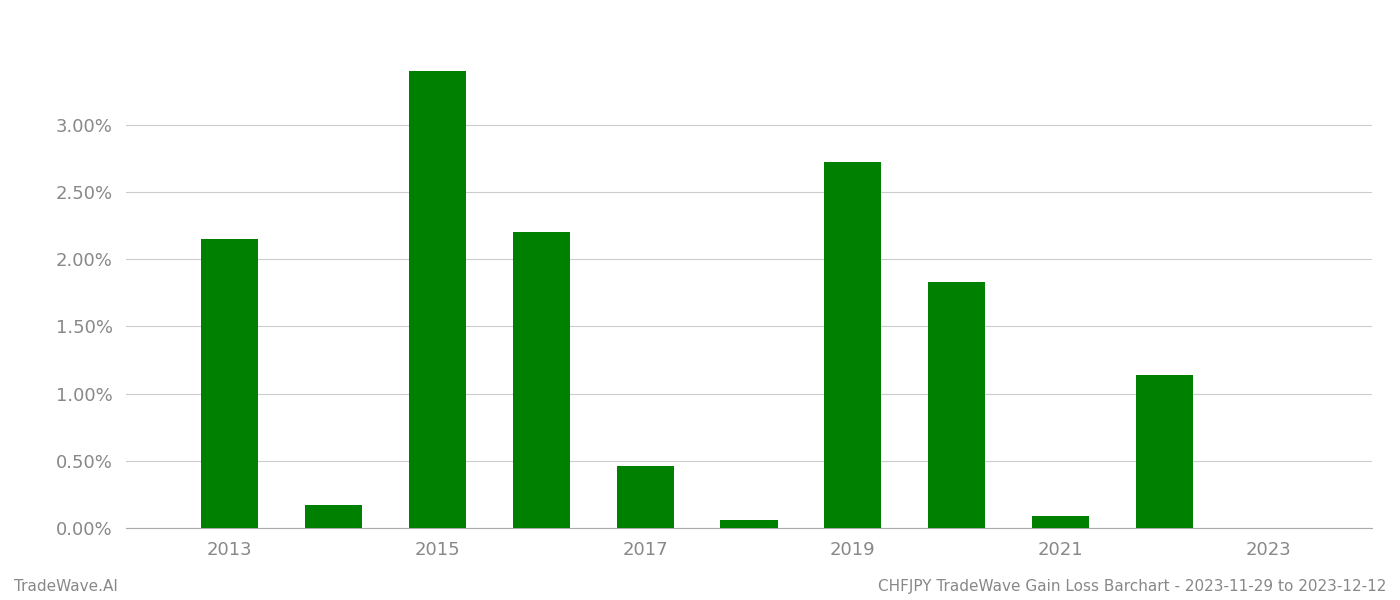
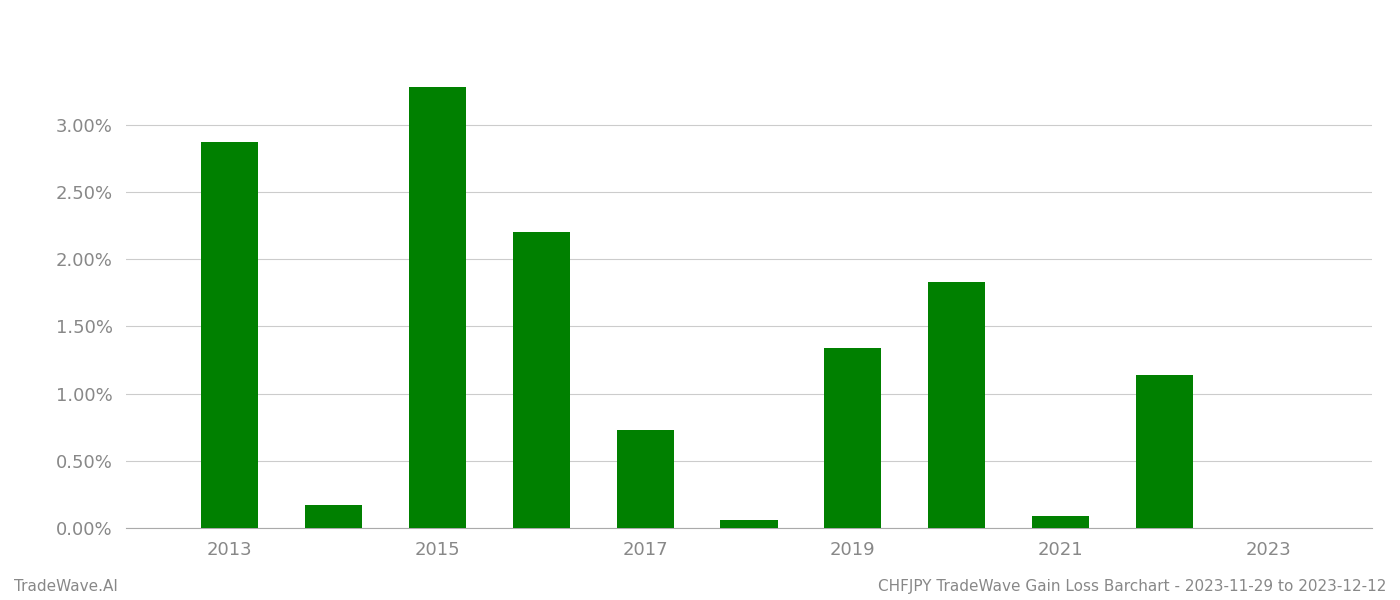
2013: 2.15% -> 2.87%
2015: 3.40% -> 3.28%
2017: 0.46% -> 0.73%
2019: 2.72% -> 1.34%
